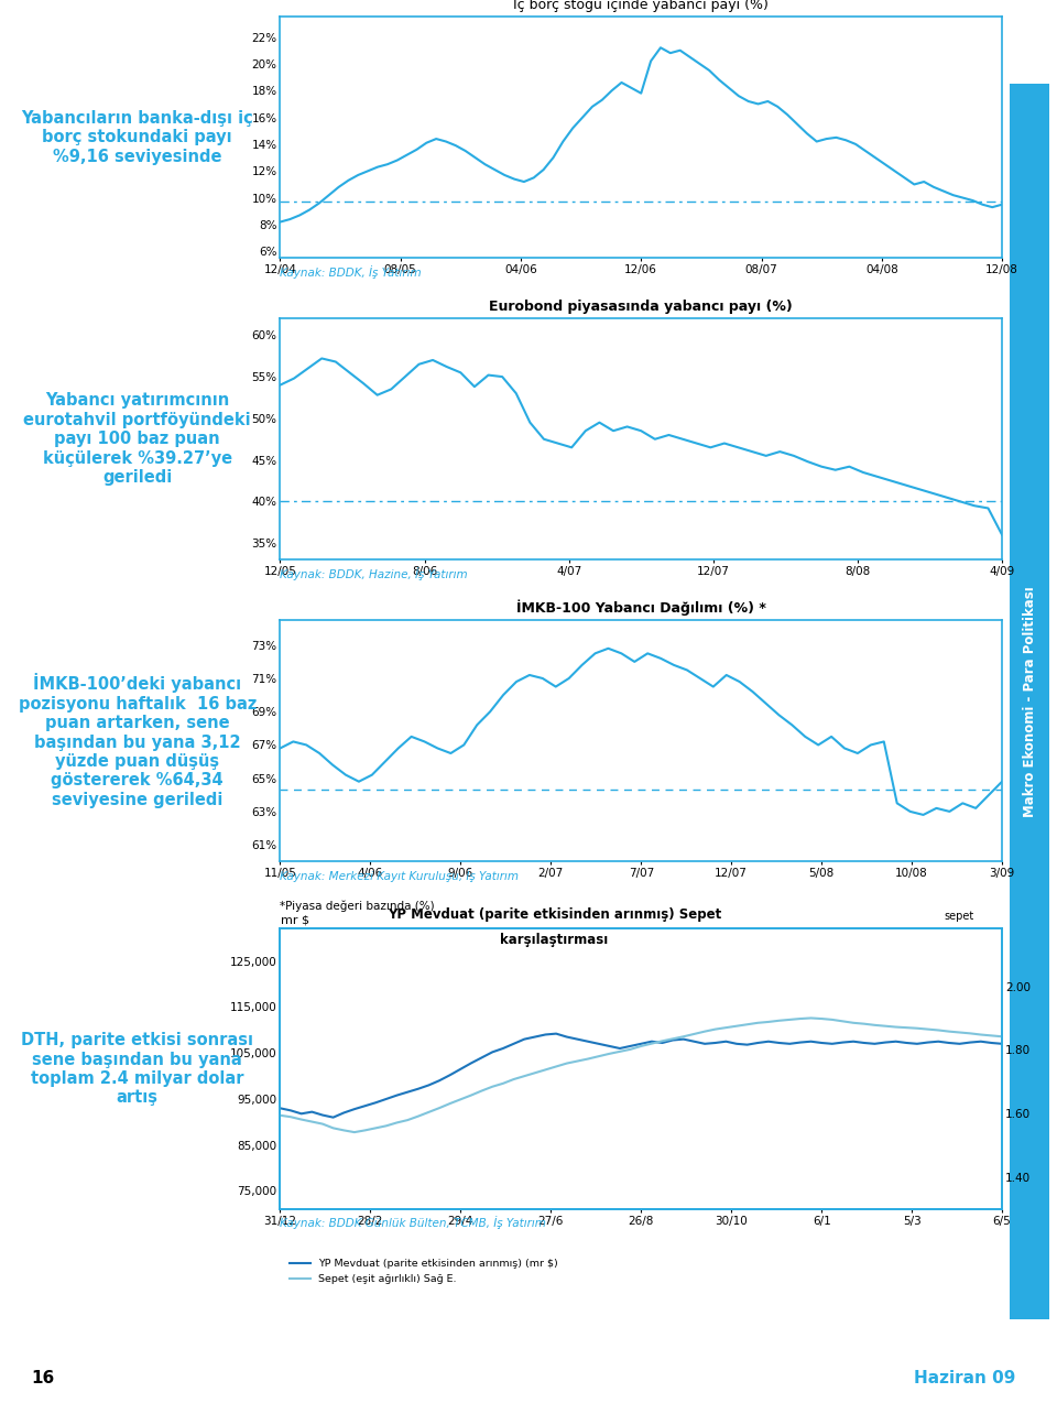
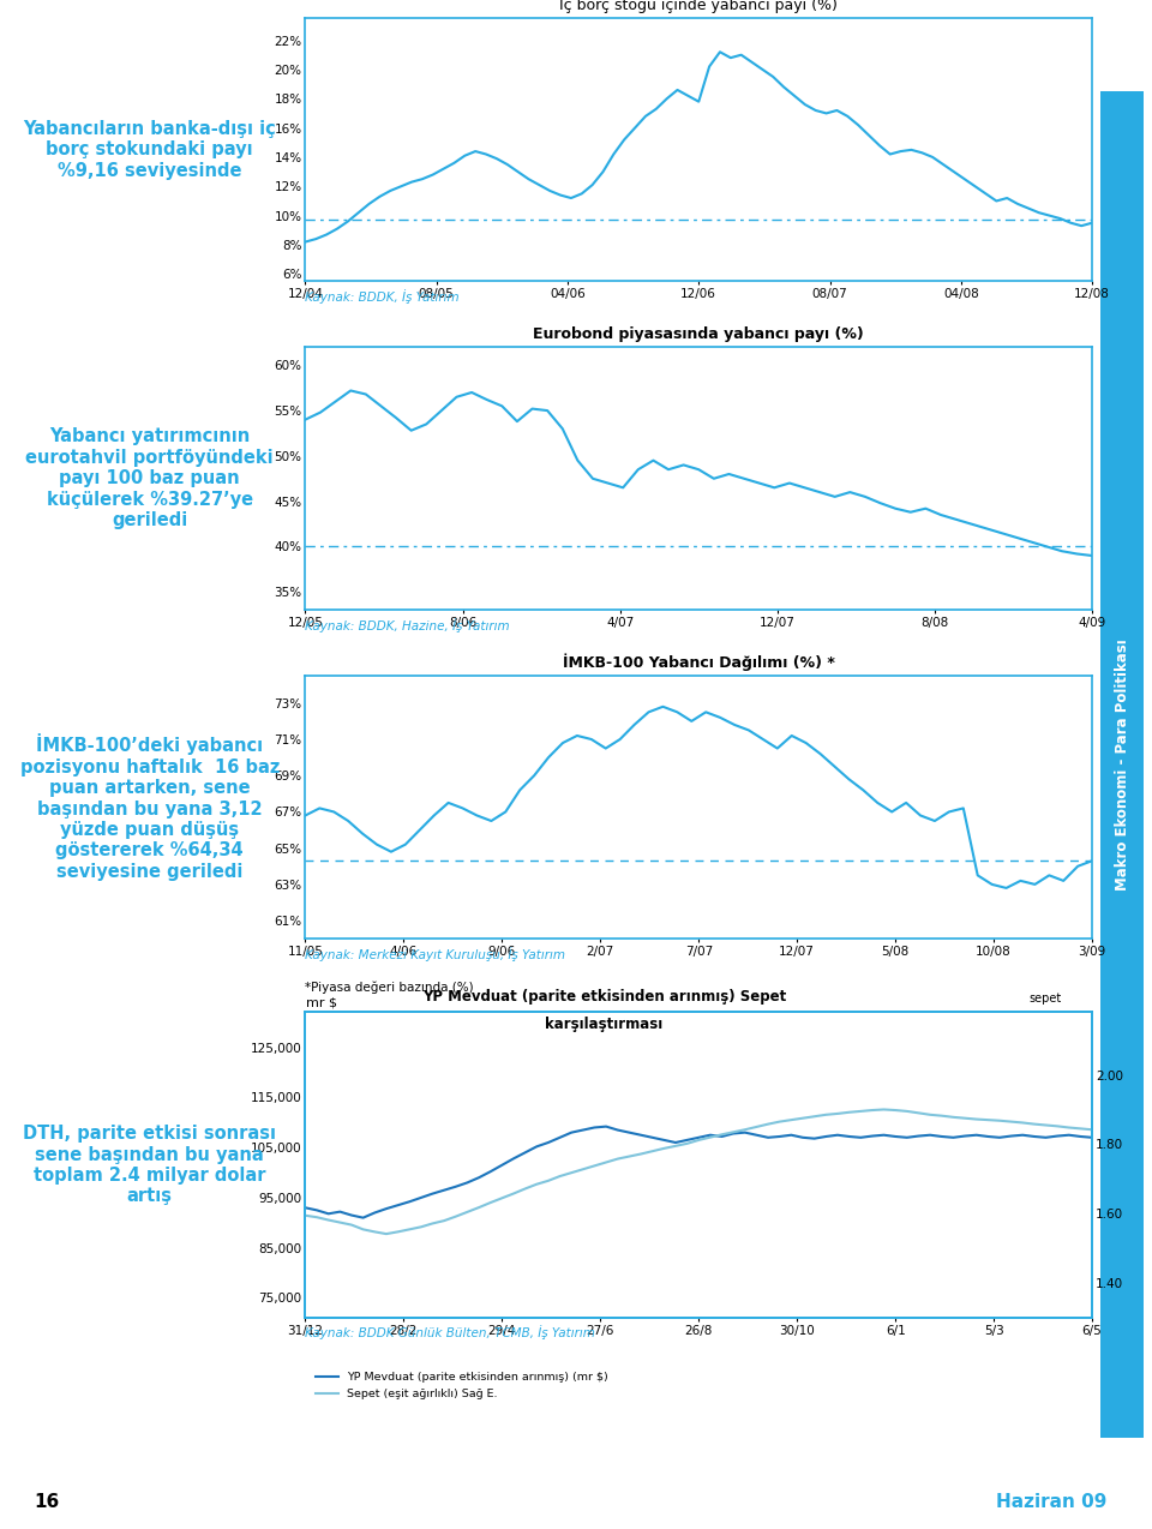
Eurobond piyasasında yabancı payı (%)/4/09: 36.0% -> 39.0%
İMKB-100 Yabancı Dağılımı (%) */3/09: 64.8% -> 64.3%
